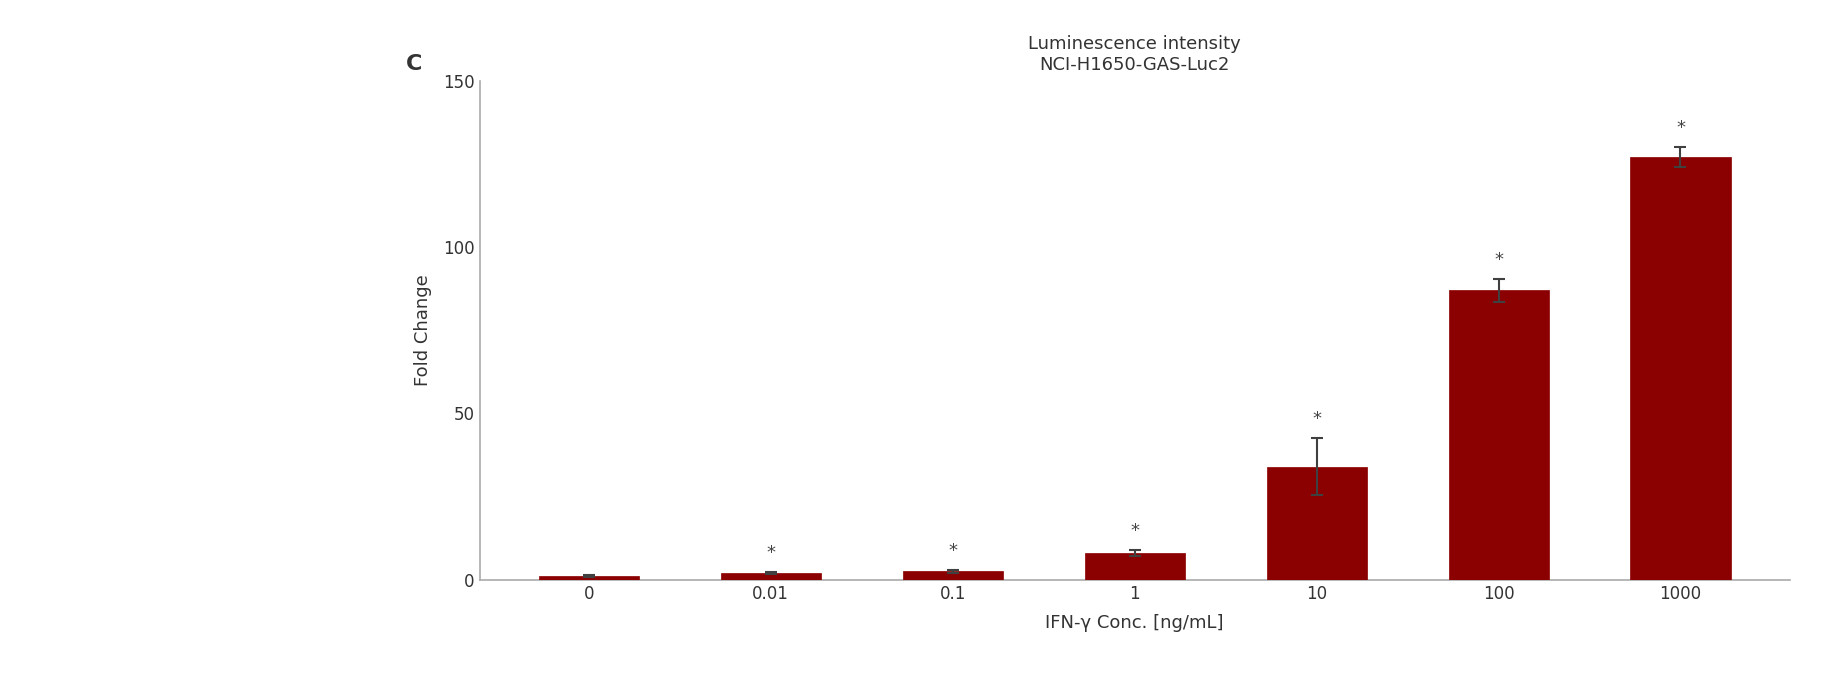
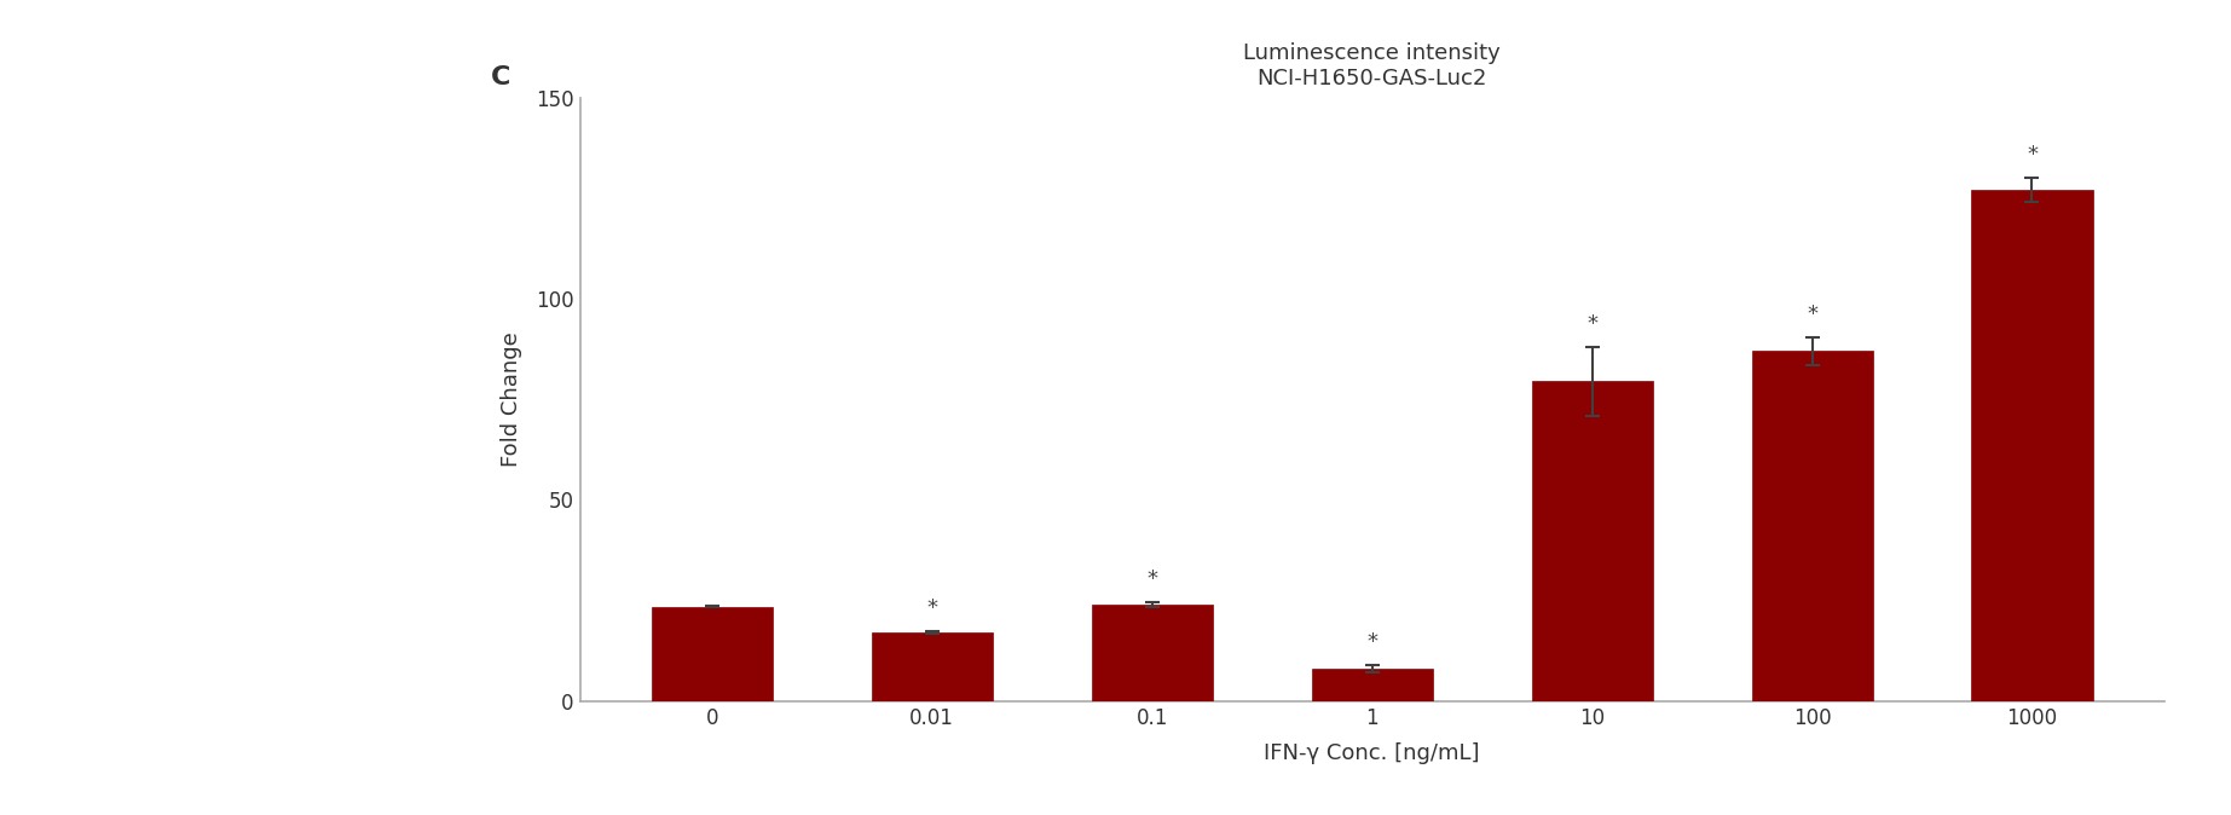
0: 1.0 -> 23.5
0.01: 2.0 -> 17.0
0.1: 2.5 -> 24.0
10: 34.0 -> 79.5
